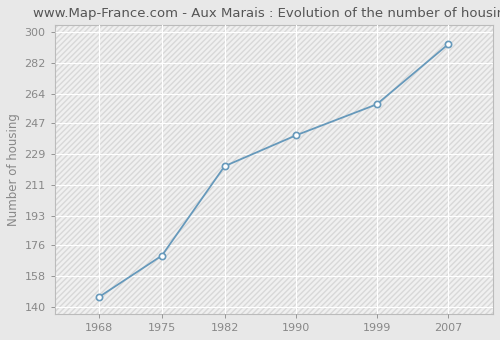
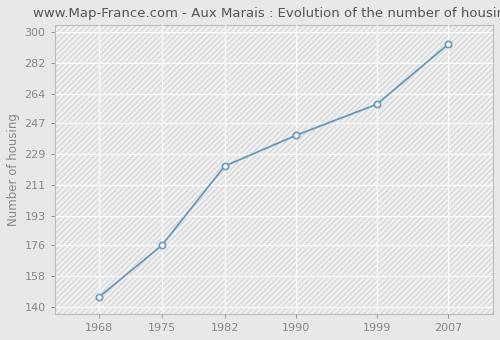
1975: 170 -> 176
